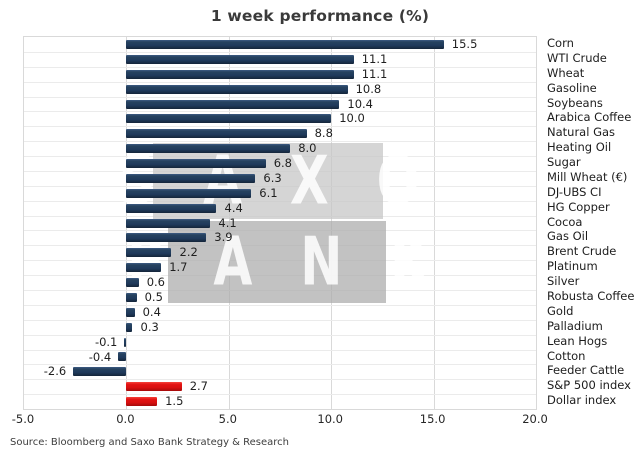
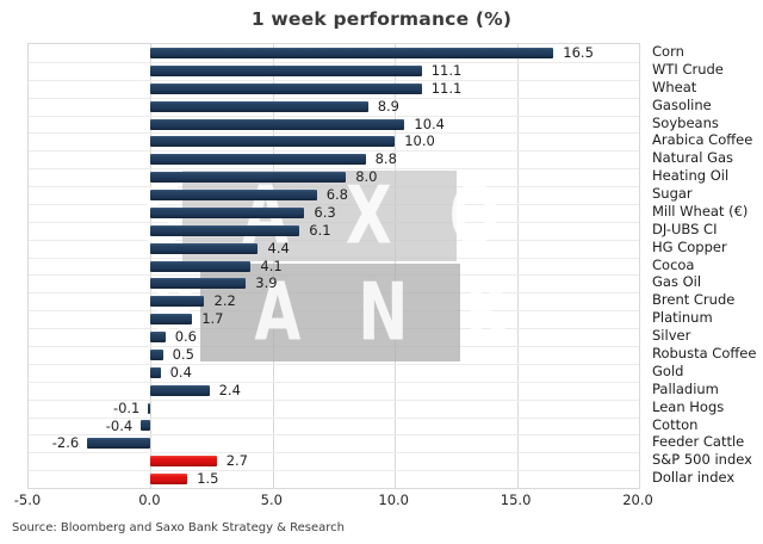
Corn: 15.5 -> 16.5
Gasoline: 10.8 -> 8.9
Palladium: 0.3 -> 2.4
